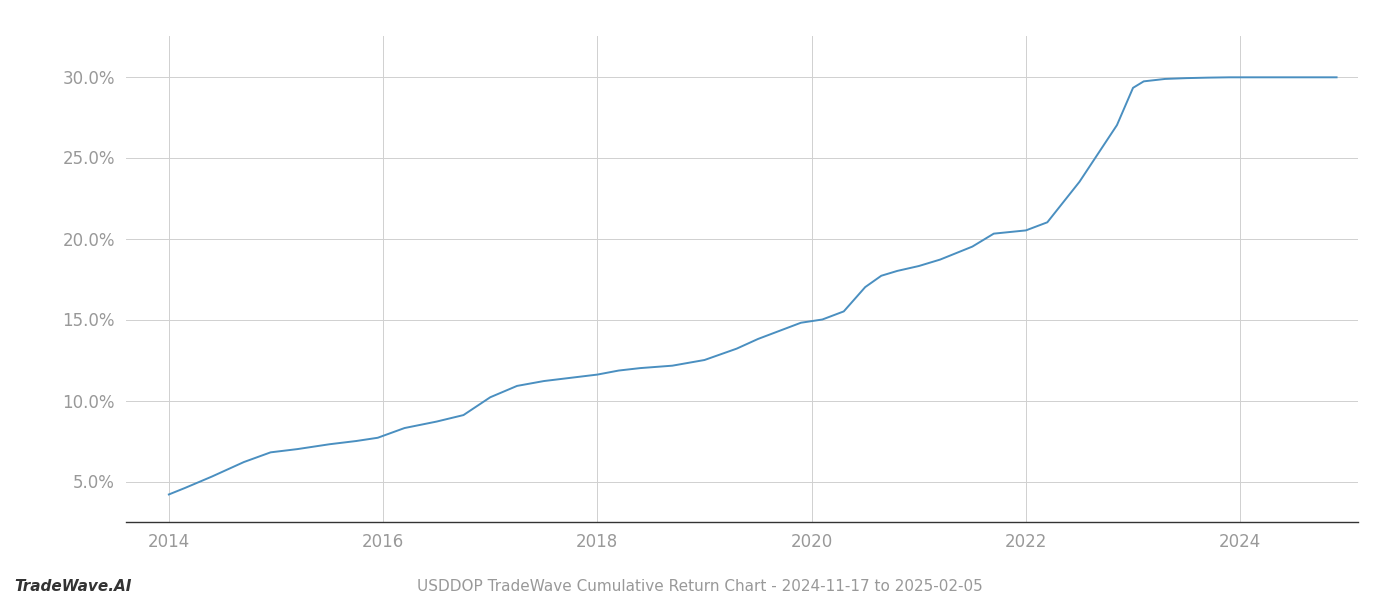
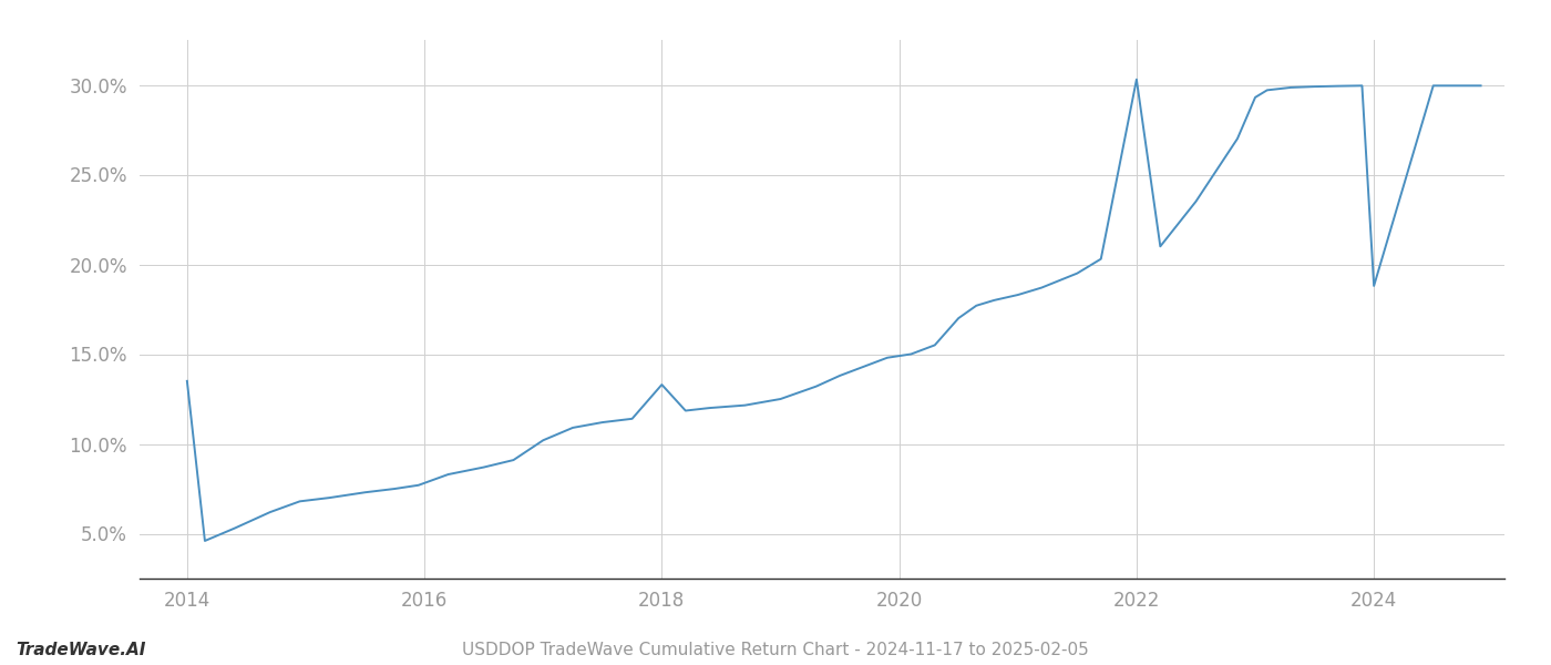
2014: 4.2% -> 13.5%
2018: 11.6% -> 13.3%
2022: 20.5% -> 30.3%
2024: 29.9% -> 18.8%
